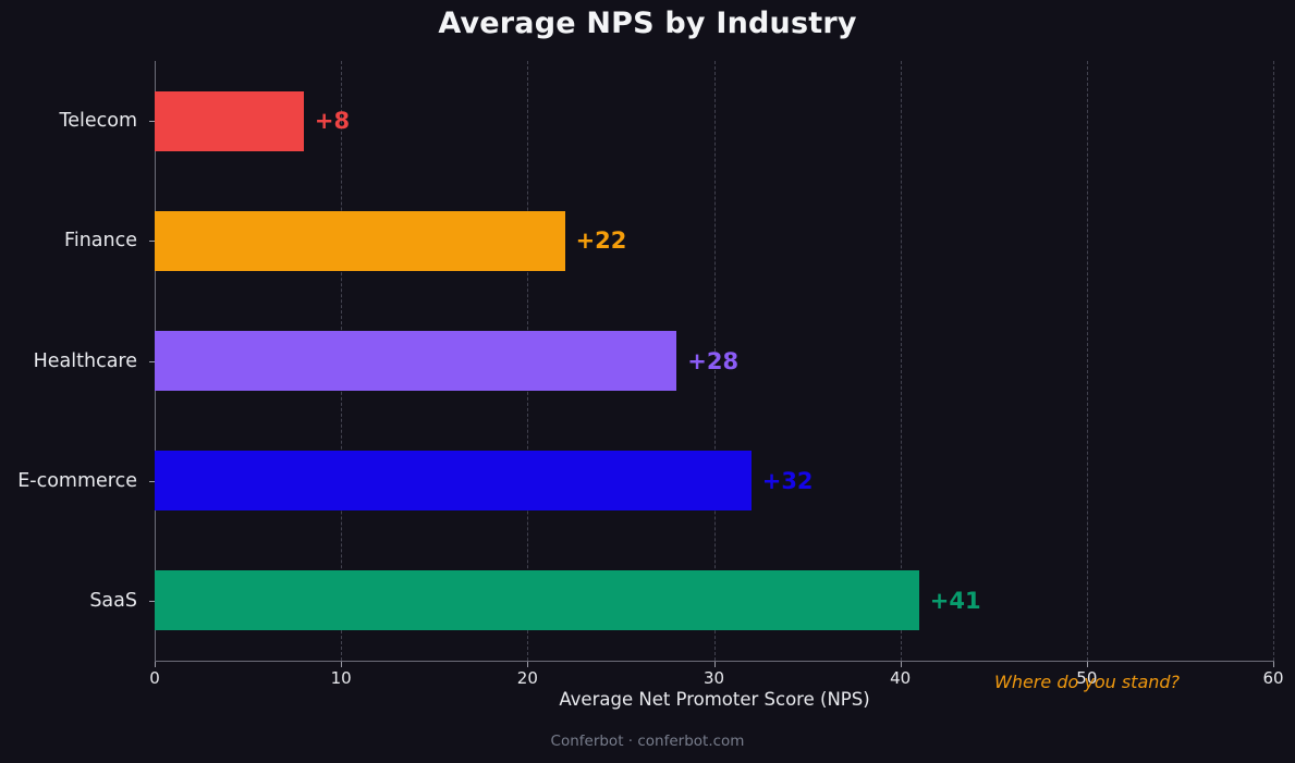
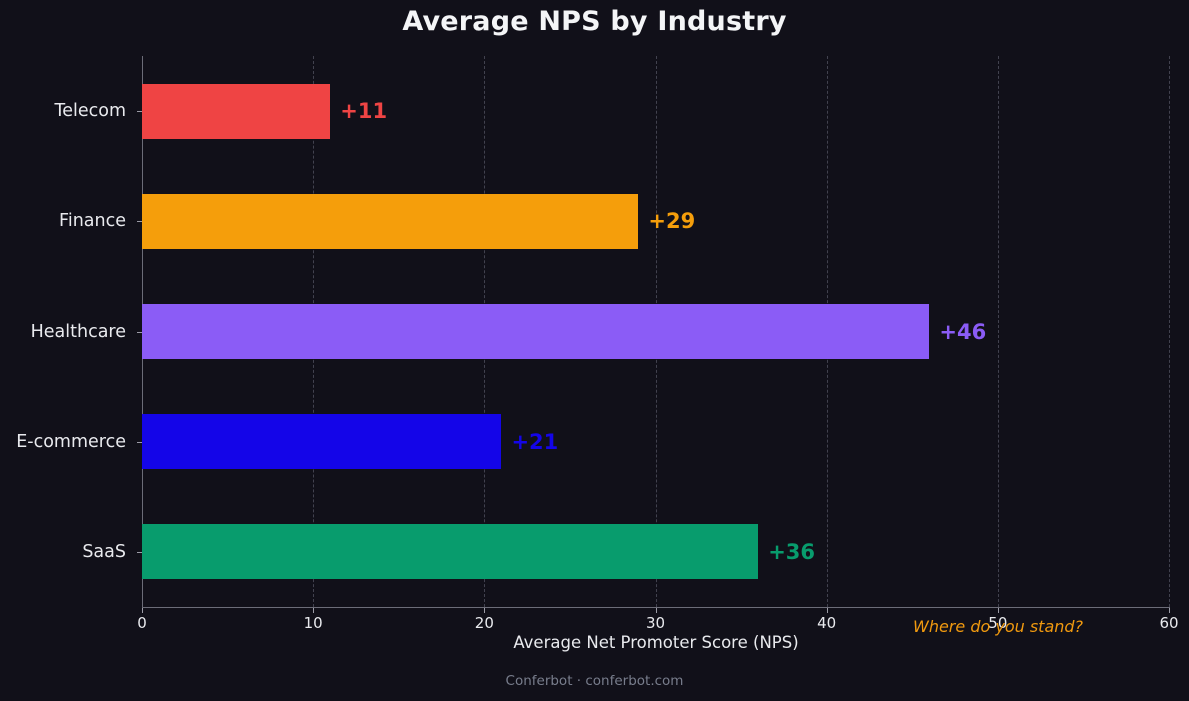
Telecom: +8 -> +11
Finance: +22 -> +29
Healthcare: +28 -> +46
E-commerce: +32 -> +21
SaaS: +41 -> +36
